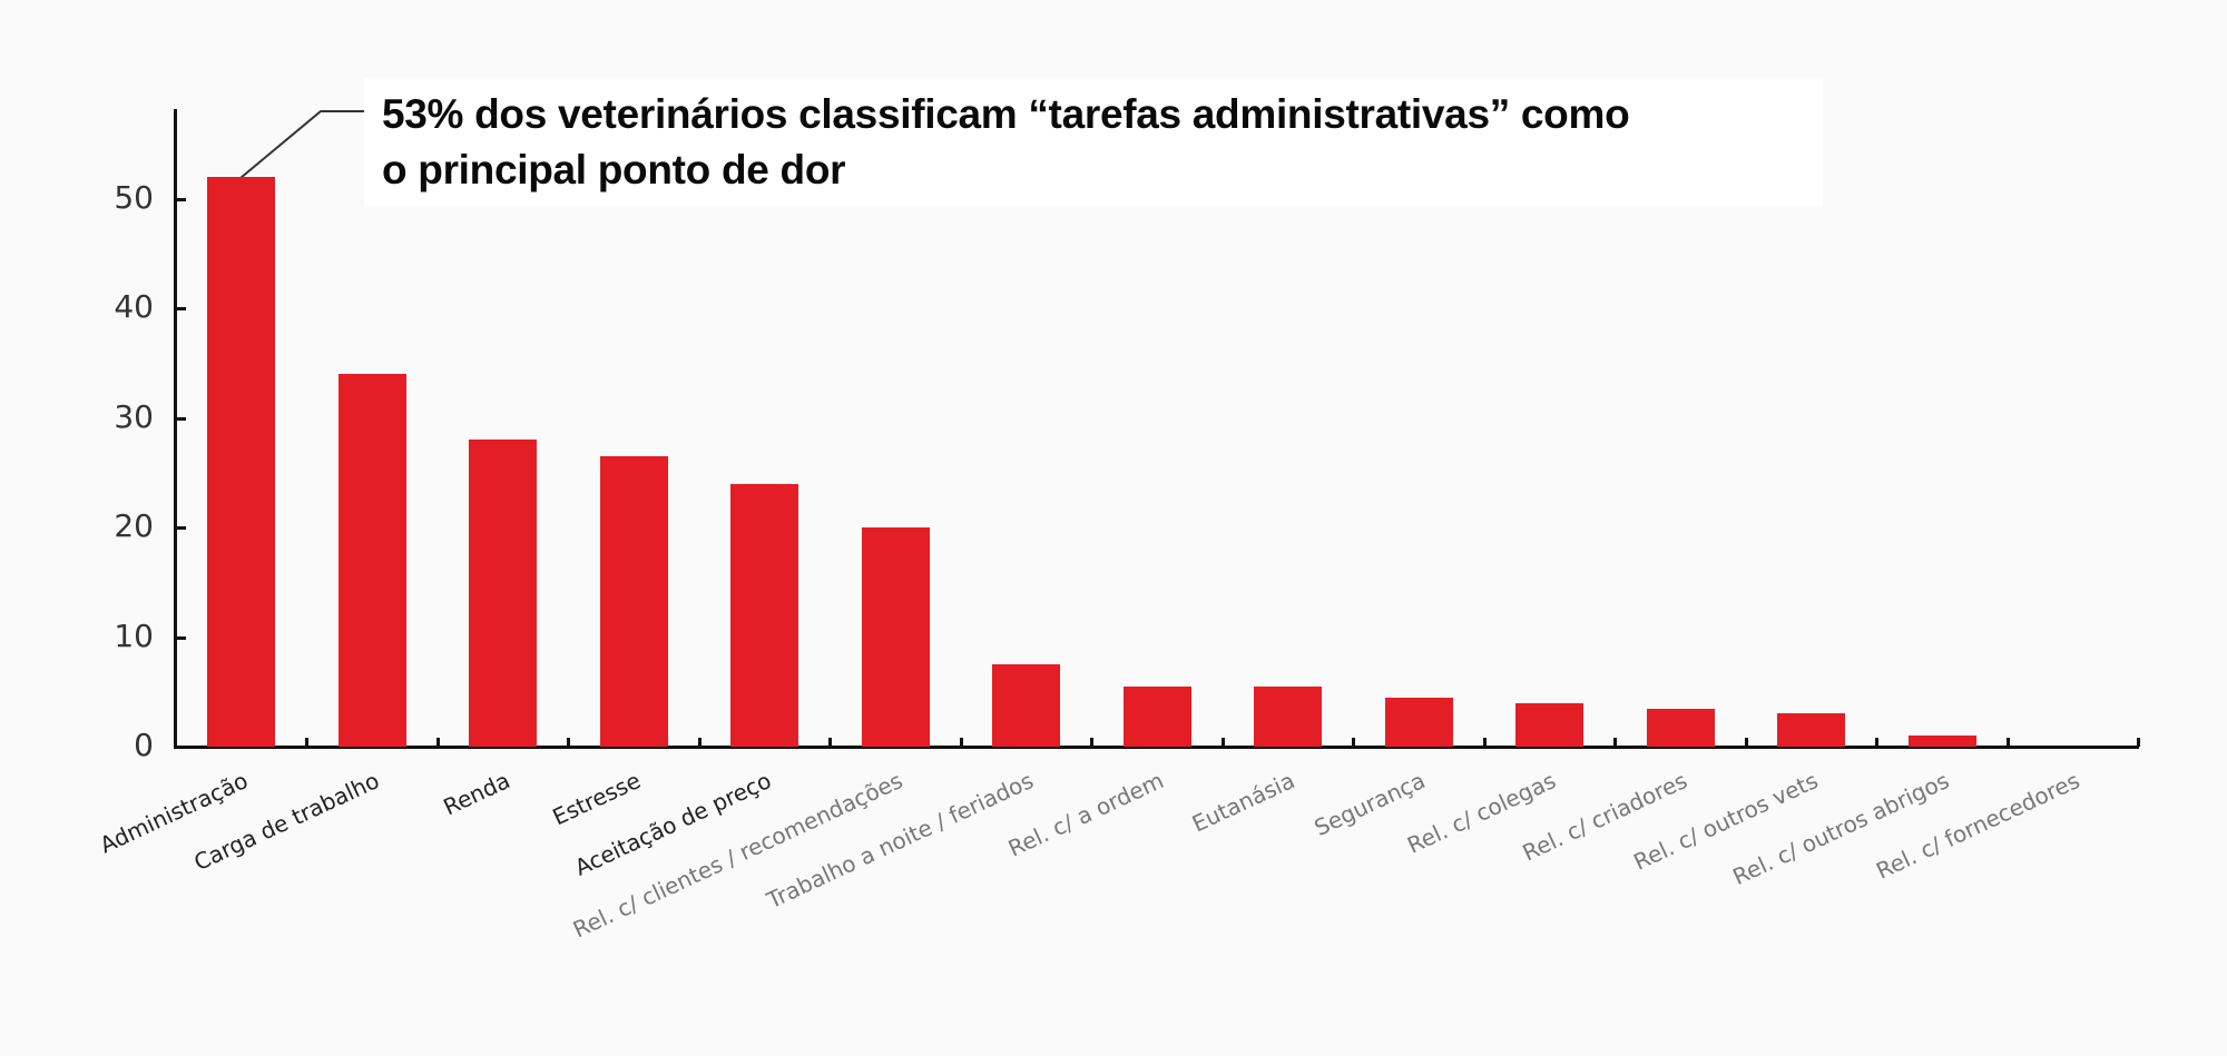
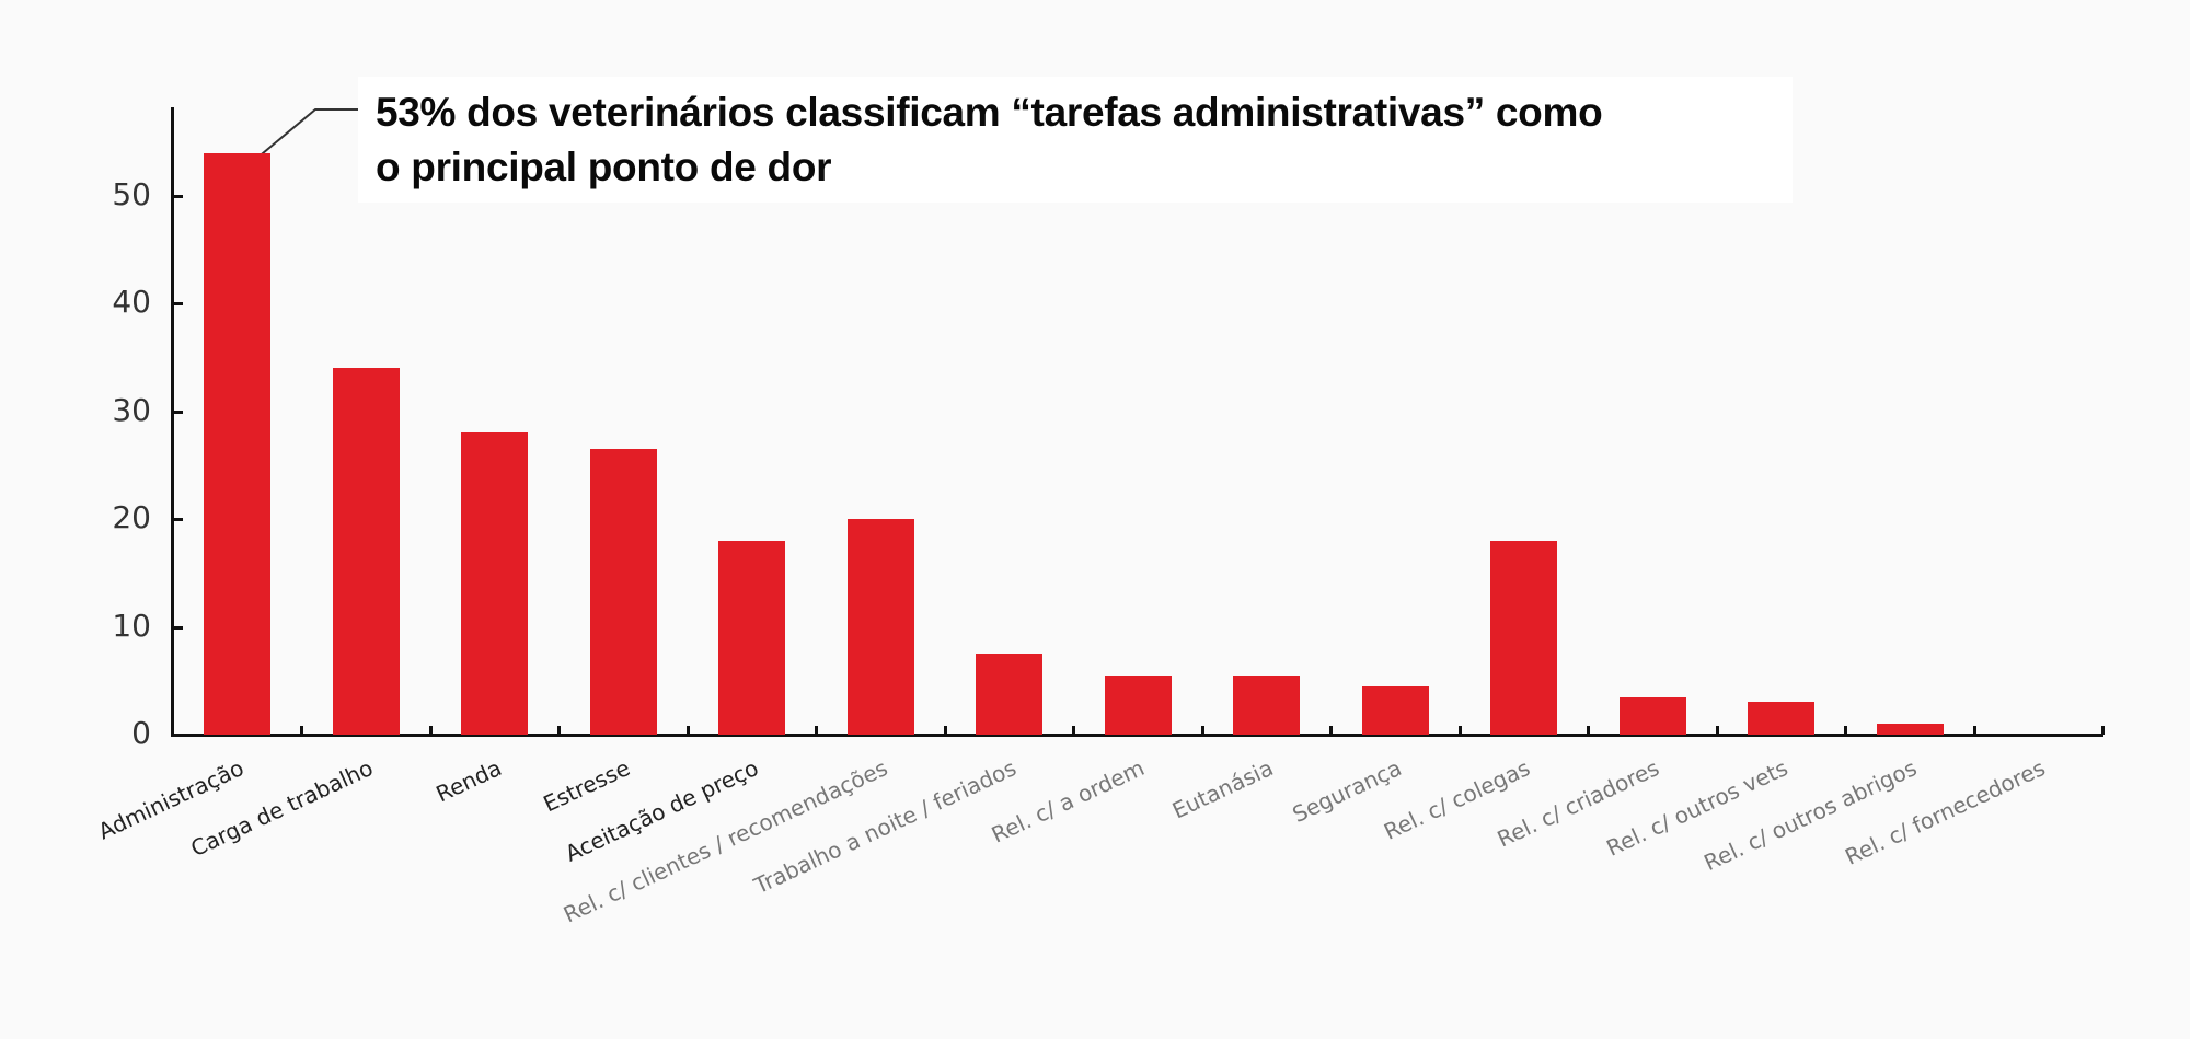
Administração: 52 -> 54
Aceitação de preço: 24 -> 18
Rel. c/ colegas: 4 -> 18
